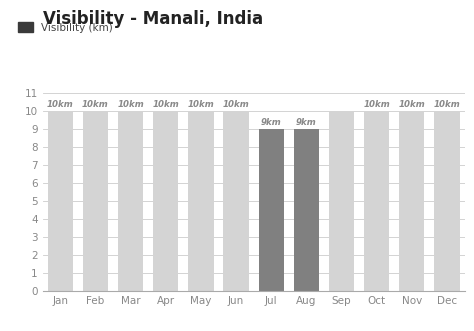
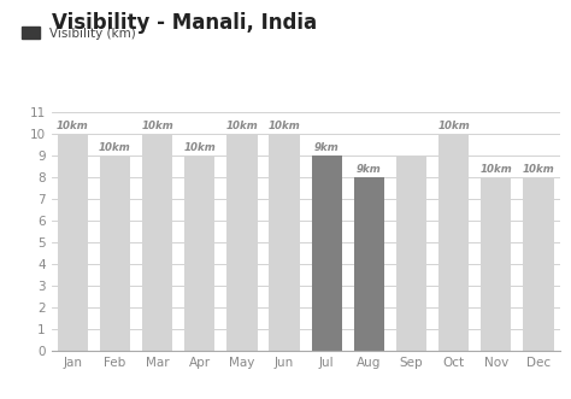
Feb: 10 -> 9
Apr: 10 -> 9
Aug: 9 -> 8
Sep: 10 -> 9
Nov: 10 -> 8
Dec: 10 -> 8
